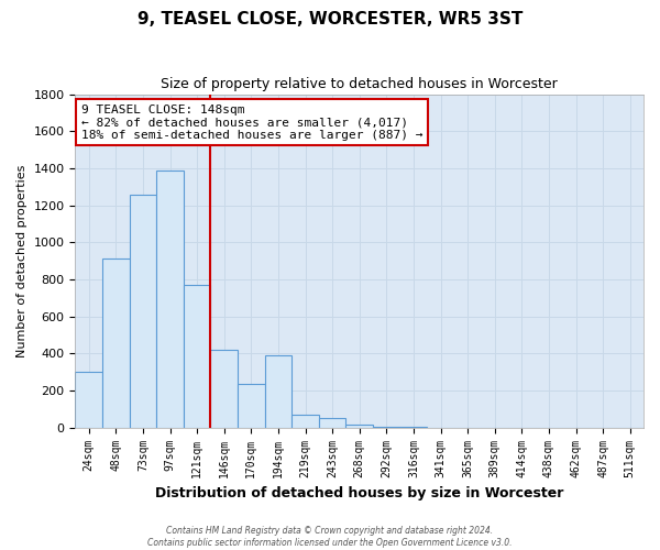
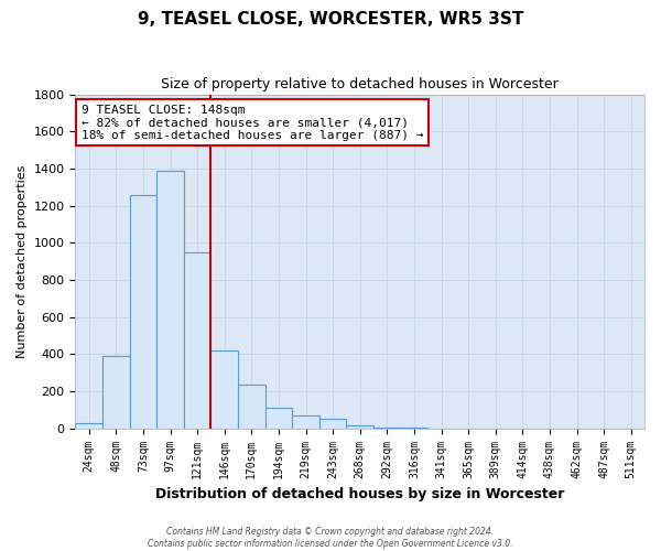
24sqm: 300 -> 20
48sqm: 910 -> 390
121sqm: 770 -> 950
194sqm: 390 -> 110
